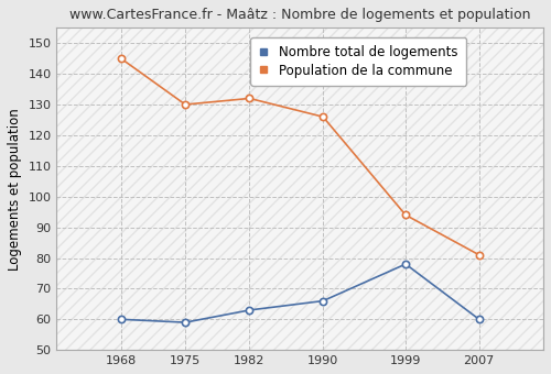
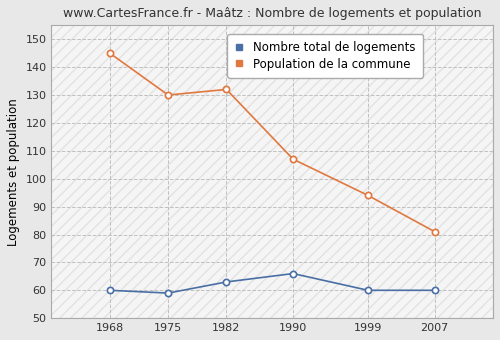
Population de la commune/1990: 126 -> 107
Nombre total de logements/1999: 78 -> 60
